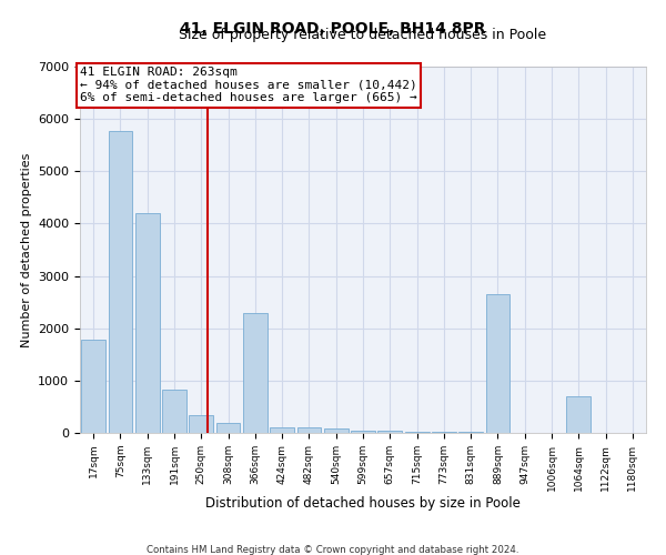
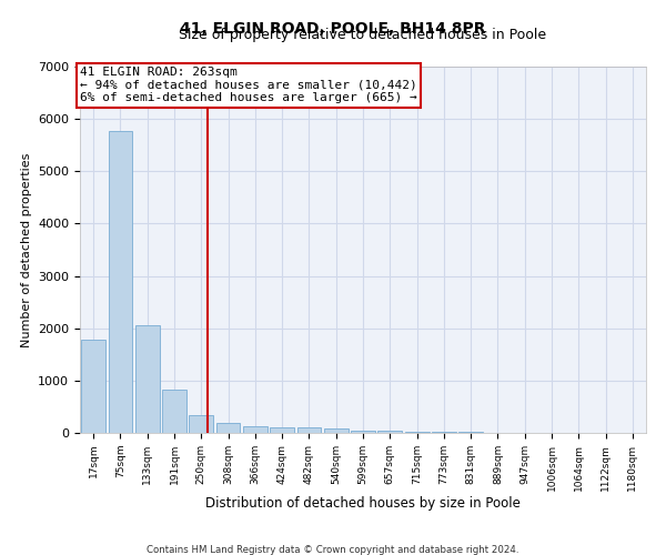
133sqm: 4200 -> 2060
366sqm: 2300 -> 130
889sqm: 2650 -> 10
1064sqm: 700 -> 0
